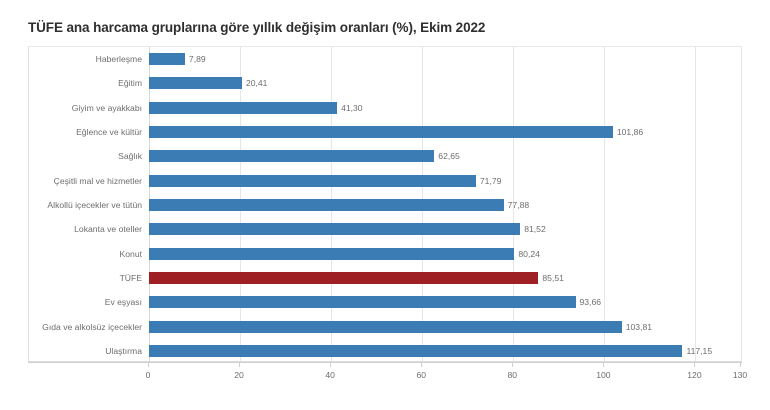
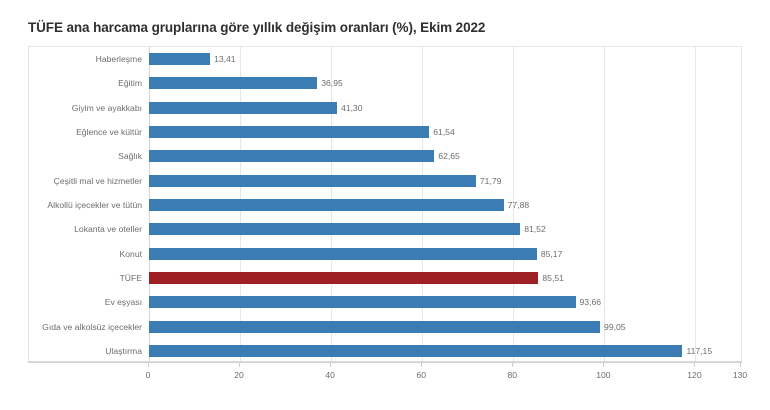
Haberleşme: 7,89 -> 13,41
Eğitim: 20,41 -> 36,95
Eğlence ve kültür: 101,86 -> 61,54
Konut: 80,24 -> 85,17
Gıda ve alkolsüz içecekler: 103,81 -> 99,05
